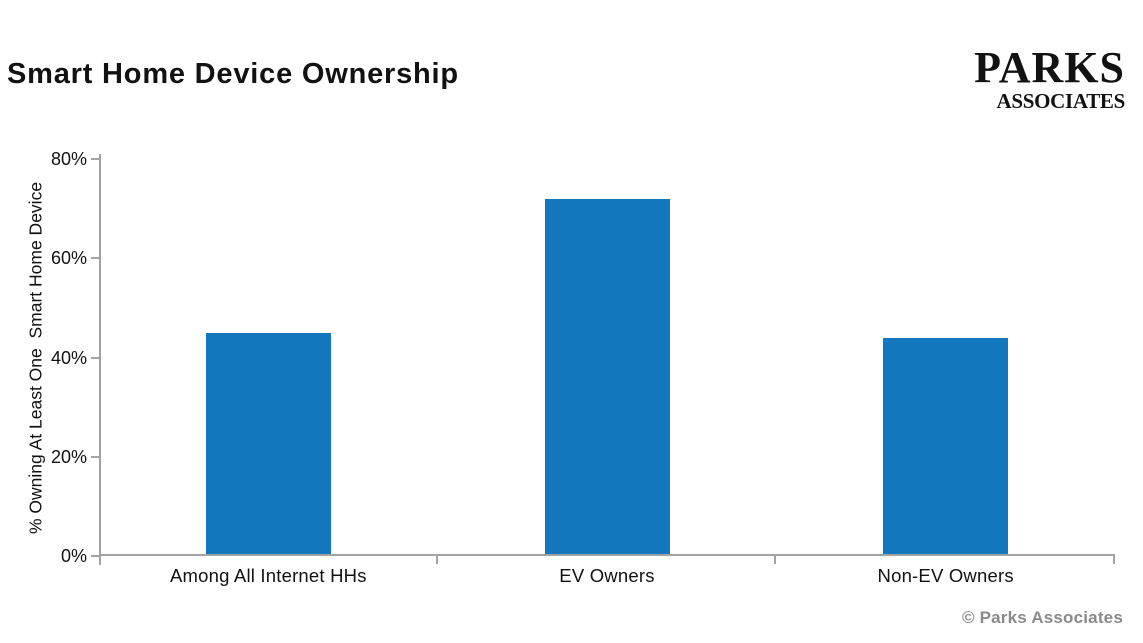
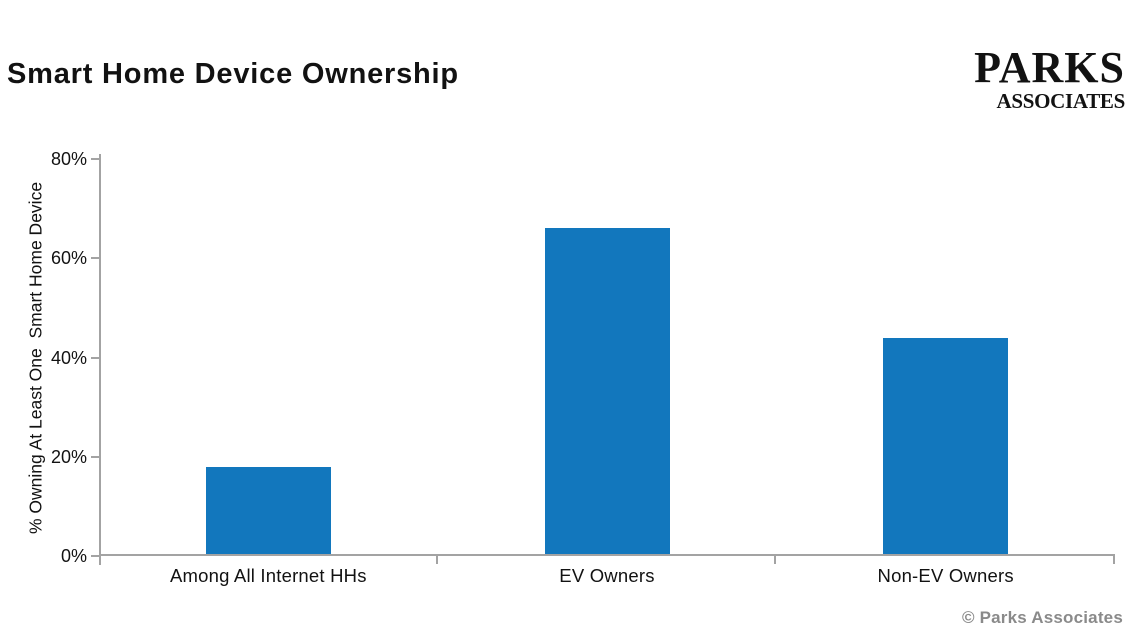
Among All Internet HHs: 45% -> 18%
EV Owners: 72% -> 66%
